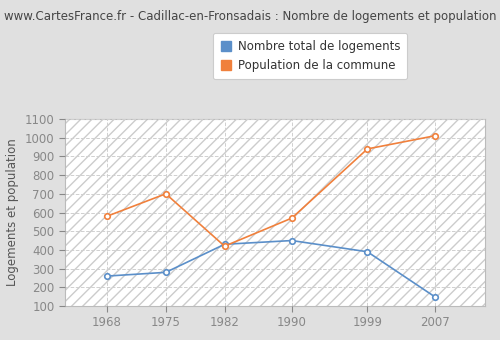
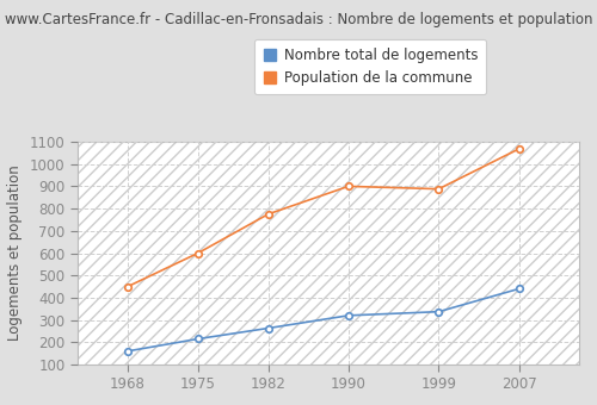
Nombre total de logements/1968: 260 -> 160
Population de la commune/1968: 580 -> 450
Nombre total de logements/1975: 280 -> 220
Population de la commune/1975: 700 -> 600
Nombre total de logements/1982: 430 -> 260
Population de la commune/1982: 420 -> 780
Nombre total de logements/1990: 450 -> 320
Population de la commune/1990: 570 -> 900
Nombre total de logements/1999: 390 -> 340
Population de la commune/1999: 940 -> 890
Nombre total de logements/2007: 150 -> 440
Population de la commune/2007: 1010 -> 1070
